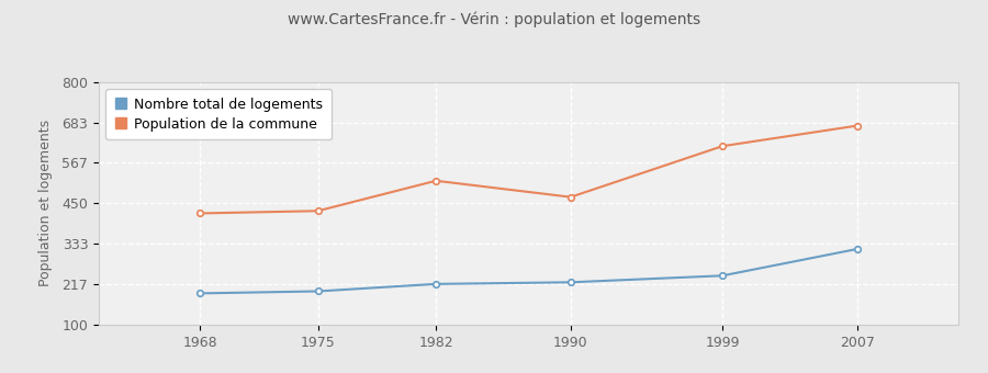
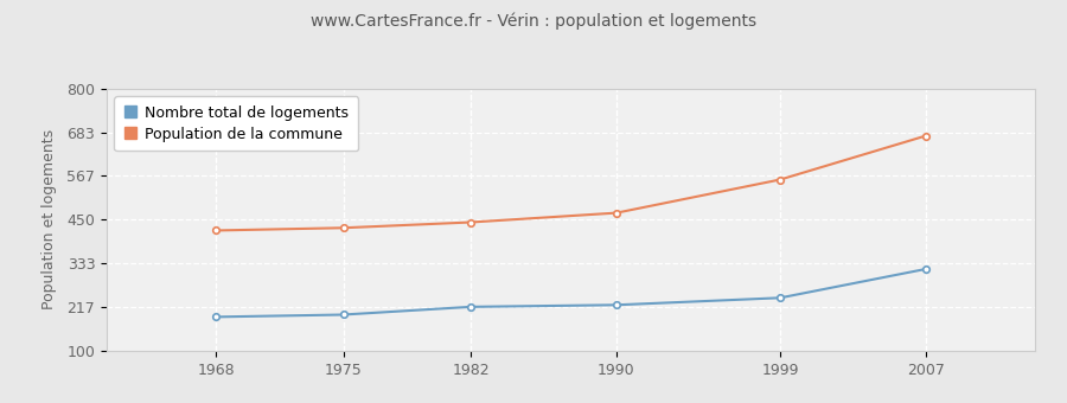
Population de la commune/1982: 515 -> 443
Population de la commune/1999: 615 -> 557
